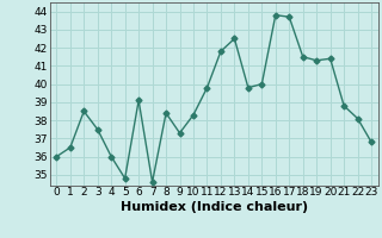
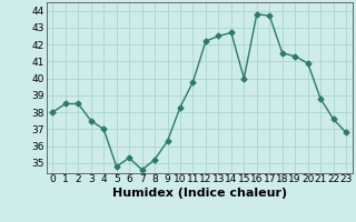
0: 36.0 -> 38.0
1: 36.5 -> 38.5
4: 36.0 -> 37.0
6: 39.1 -> 35.3
8: 38.4 -> 35.2
9: 37.3 -> 36.3
12: 41.8 -> 42.2
14: 39.8 -> 42.7
20: 41.4 -> 40.9
22: 38.1 -> 37.6
